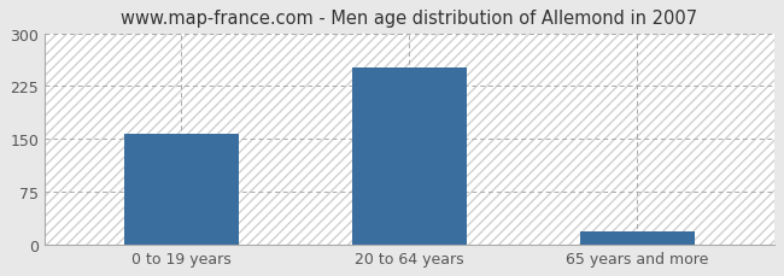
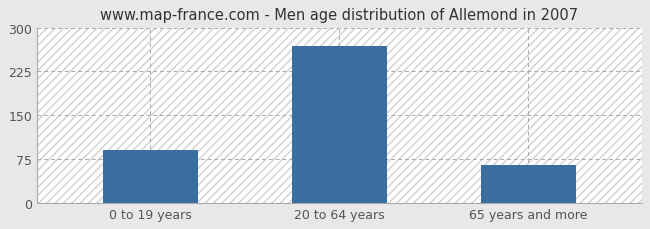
0 to 19 years: 158 -> 90
20 to 64 years: 252 -> 268
65 years and more: 18 -> 65
